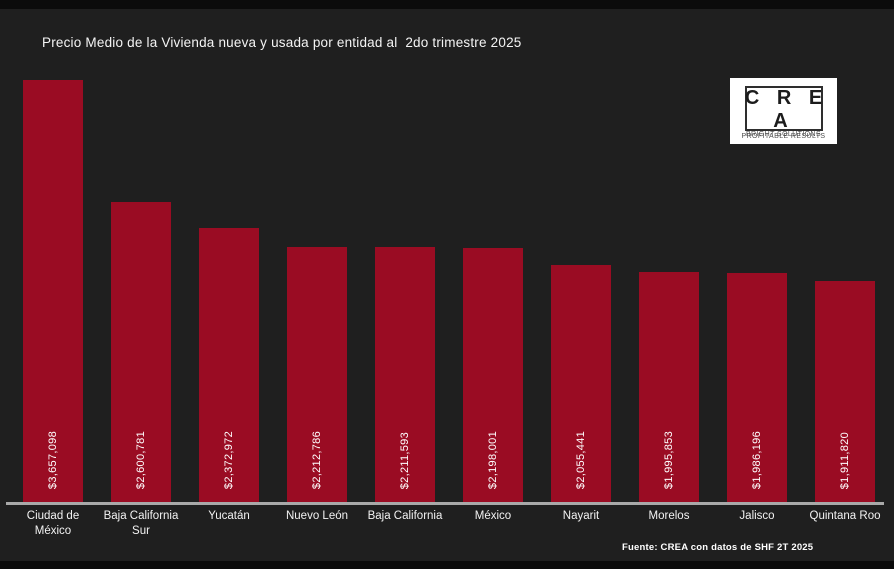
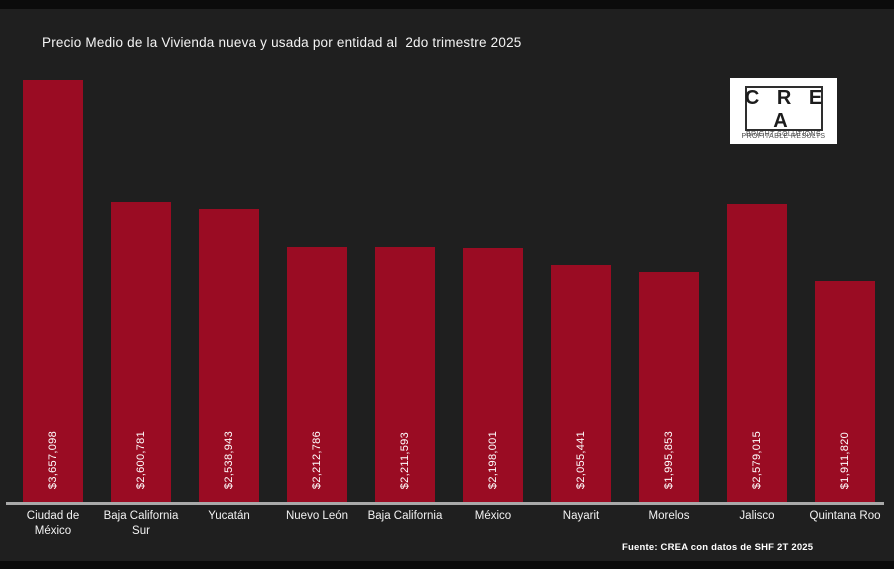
Yucatán: $2,372,972 -> $2,538,943
Jalisco: $1,986,196 -> $2,579,015
